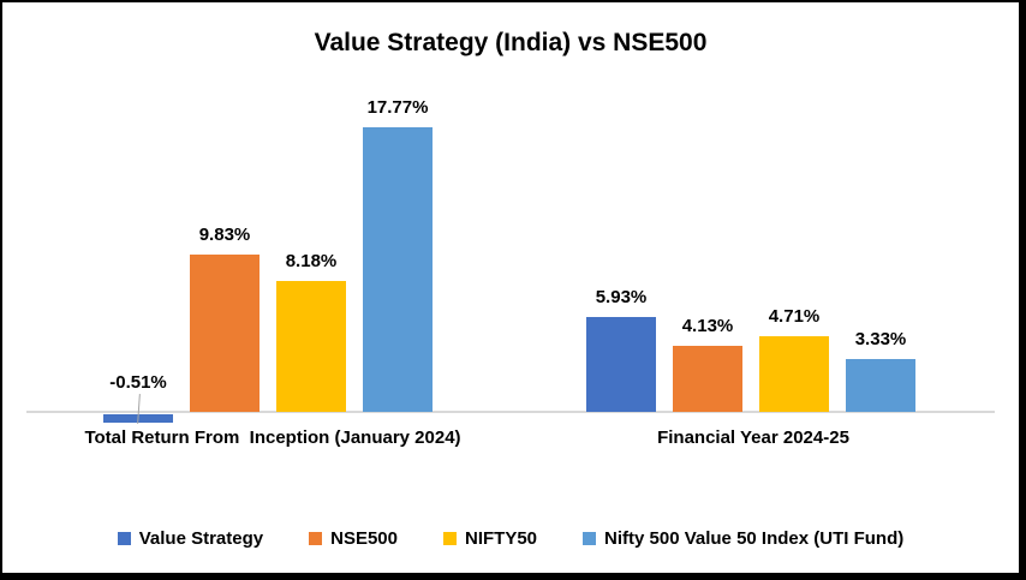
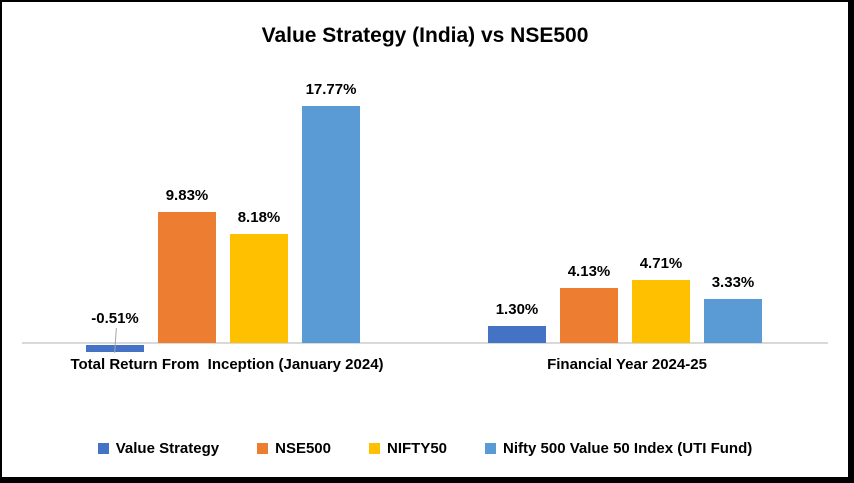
Value Strategy/Financial Year 2024-25: 5.93% -> 1.30%
